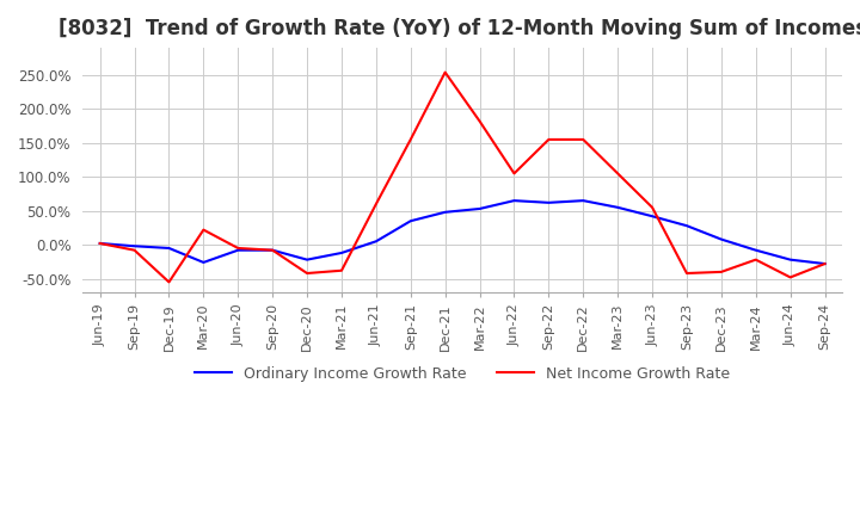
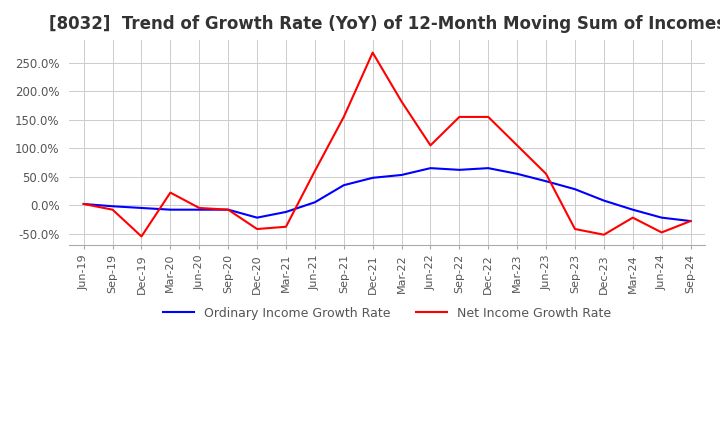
Ordinary Income Growth Rate/Mar-20: -26% -> -8%
Net Income Growth Rate/Dec-21: 254% -> 268%
Net Income Growth Rate/Dec-23: -40% -> -52%
